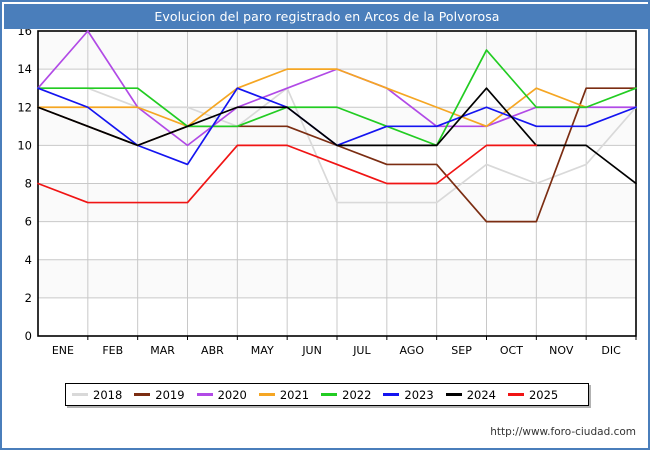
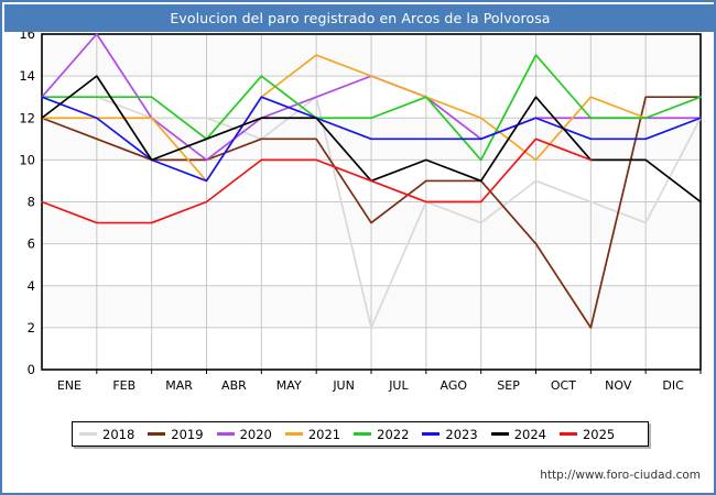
2024/ENE: 11 -> 14
2019/MAR: 11 -> 10
2021/MAR: 11 -> 9
2025/MAR: 7 -> 8
2022/ABR: 11 -> 14
2021/MAY: 14 -> 15
2018/JUN: 7 -> 2
2019/JUN: 10 -> 7
2023/JUN: 10 -> 11
2024/JUN: 10 -> 9
2018/JUL: 7 -> 8
2022/JUL: 11 -> 13
2024/AGO: 10 -> 9
2020/SEP: 11 -> 12
2021/SEP: 11 -> 10
2025/SEP: 10 -> 11
2019/OCT: 6 -> 2
2018/NOV: 9 -> 7
